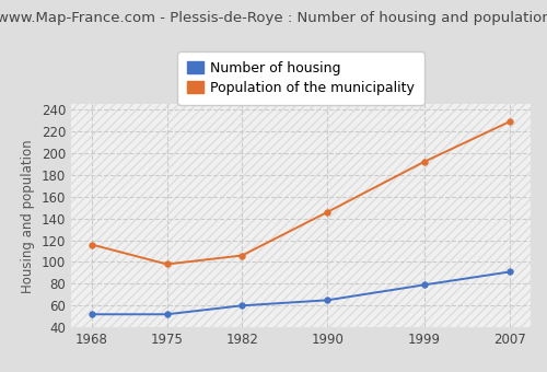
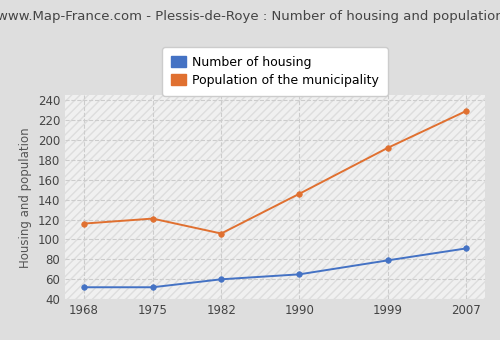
Population of the municipality/1975: 98 -> 121
